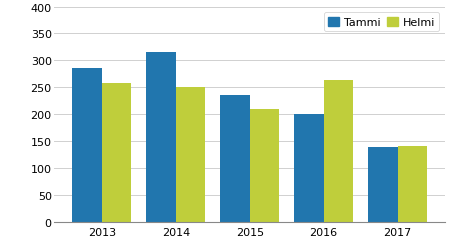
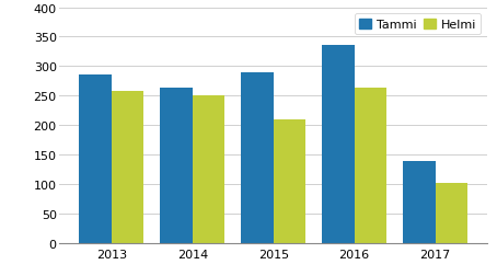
Tammi/2014: 315 -> 264
Tammi/2015: 235 -> 290
Tammi/2016: 200 -> 336
Helmi/2017: 140 -> 102
